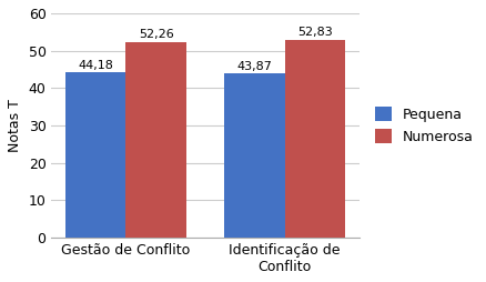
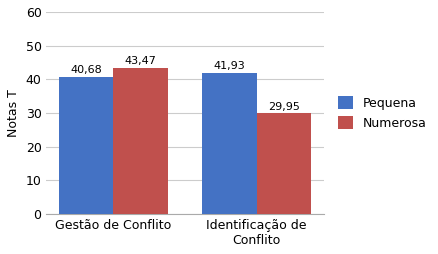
Pequena/Gestão de Conflito: 44,18 -> 40,68
Numerosa/Gestão de Conflito: 52,26 -> 43,47
Pequena/Identificação de Conflito: 43,87 -> 41,93
Numerosa/Identificação de Conflito: 52,83 -> 29,95
